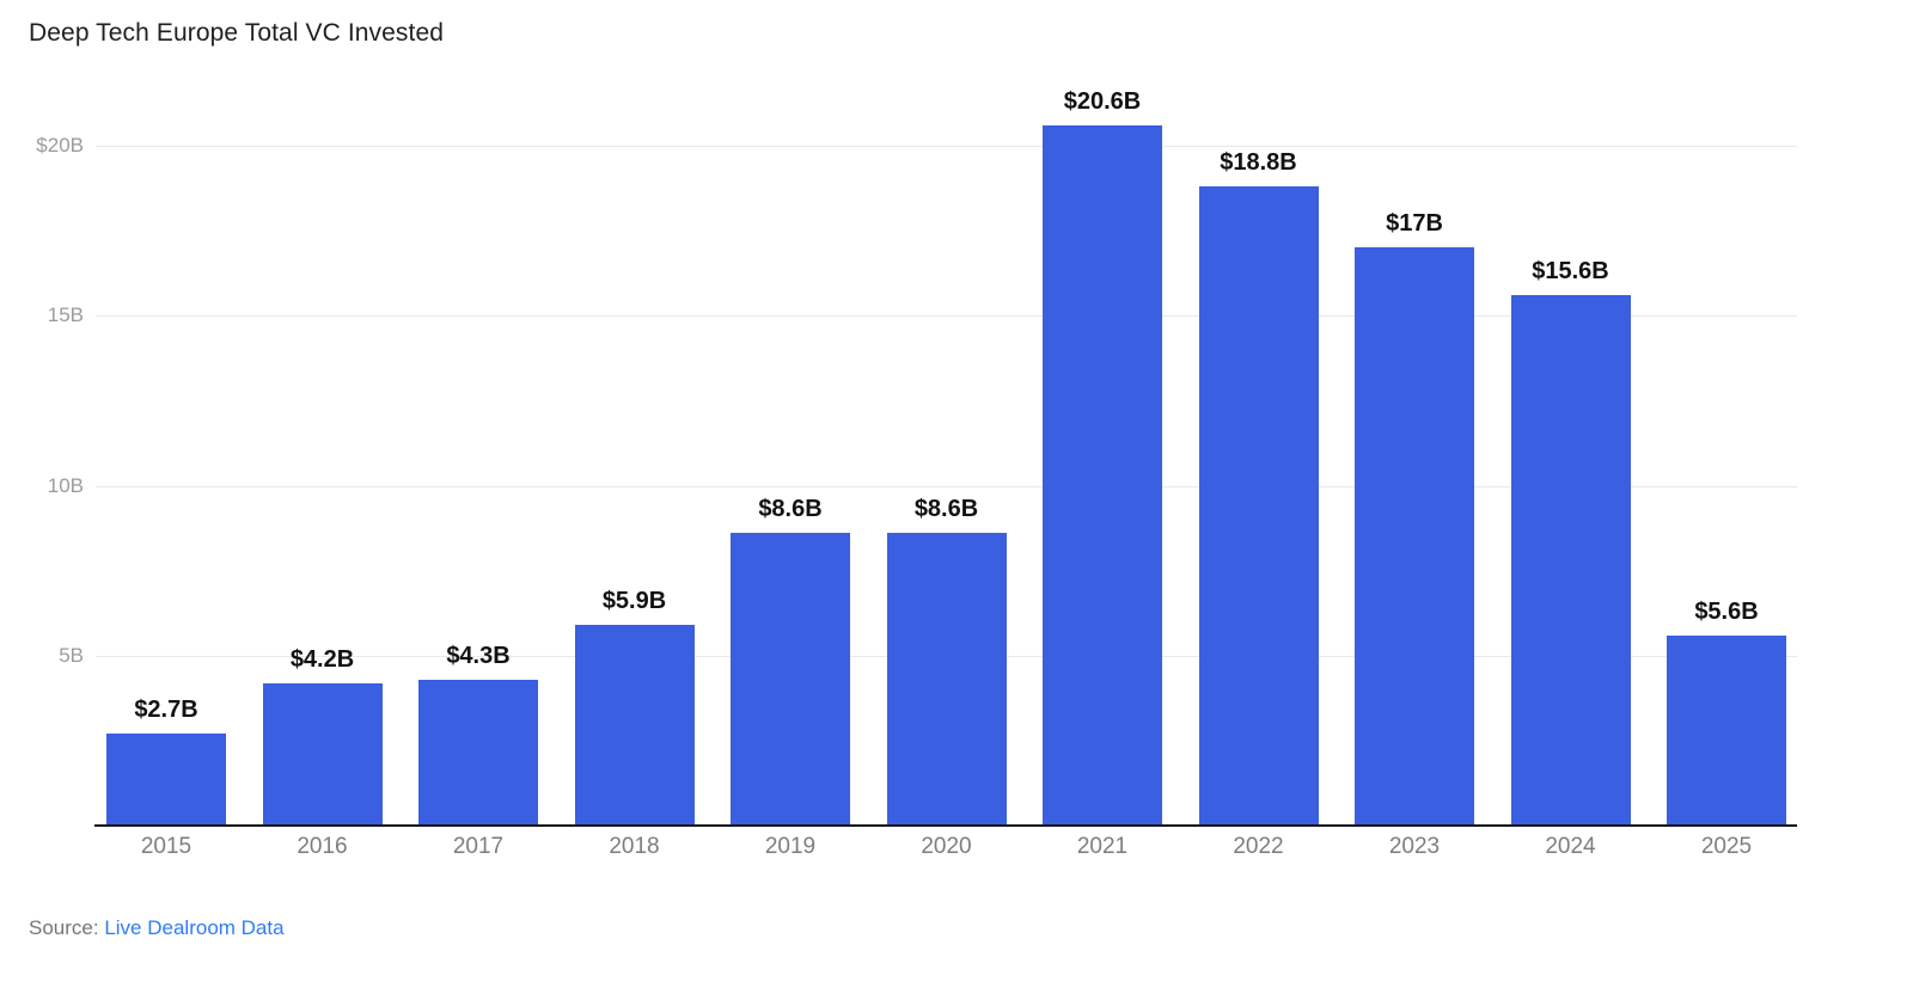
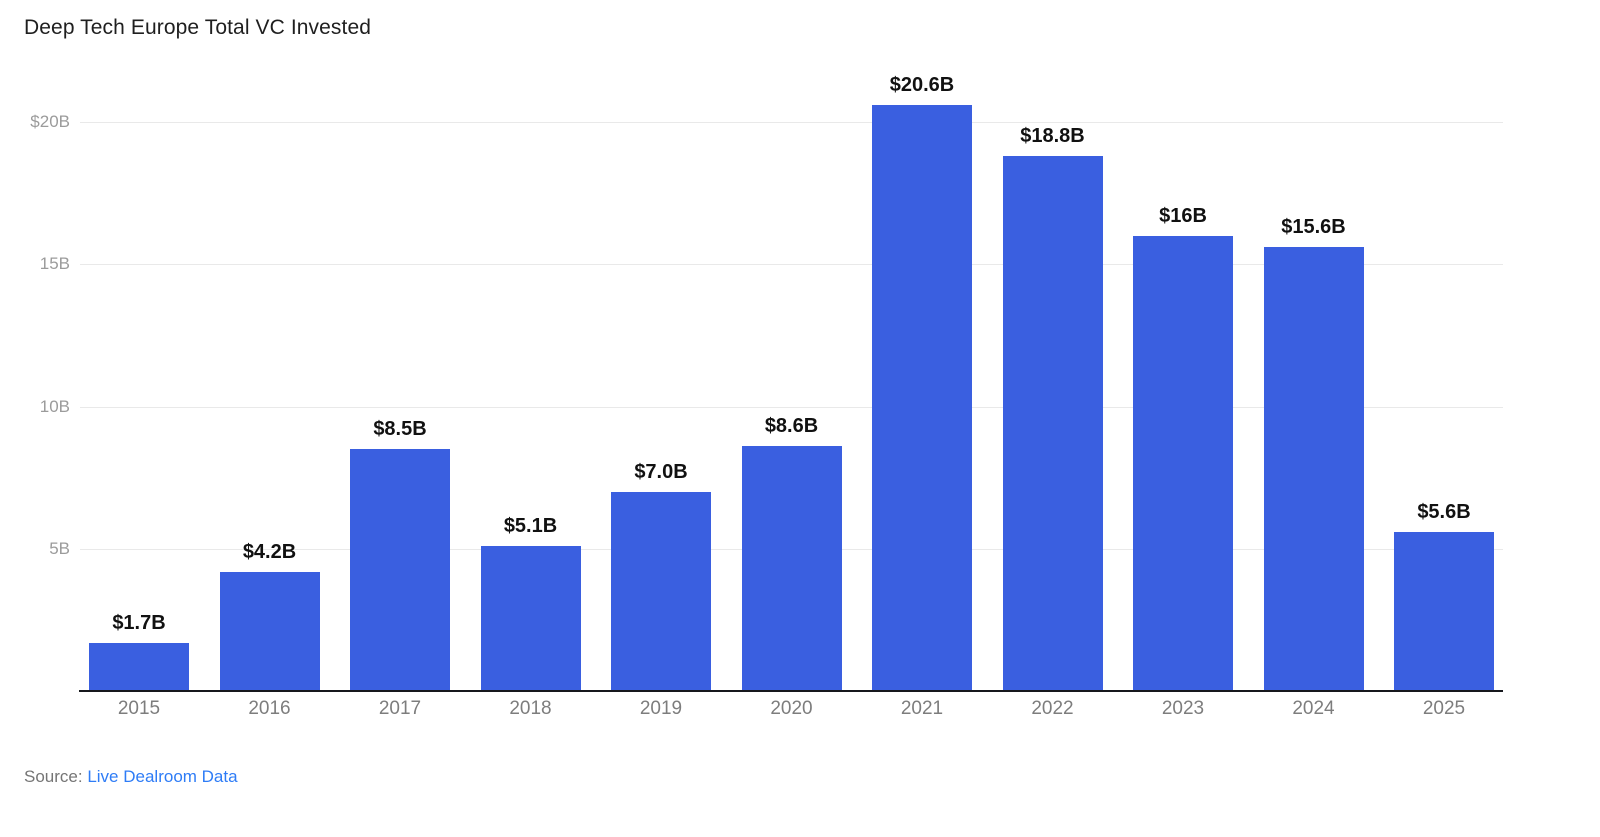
2015: $2.7B -> $1.7B
2017: $4.3B -> $8.5B
2018: $5.9B -> $5.1B
2019: $8.6B -> $7.0B
2023: $17B -> $16B
